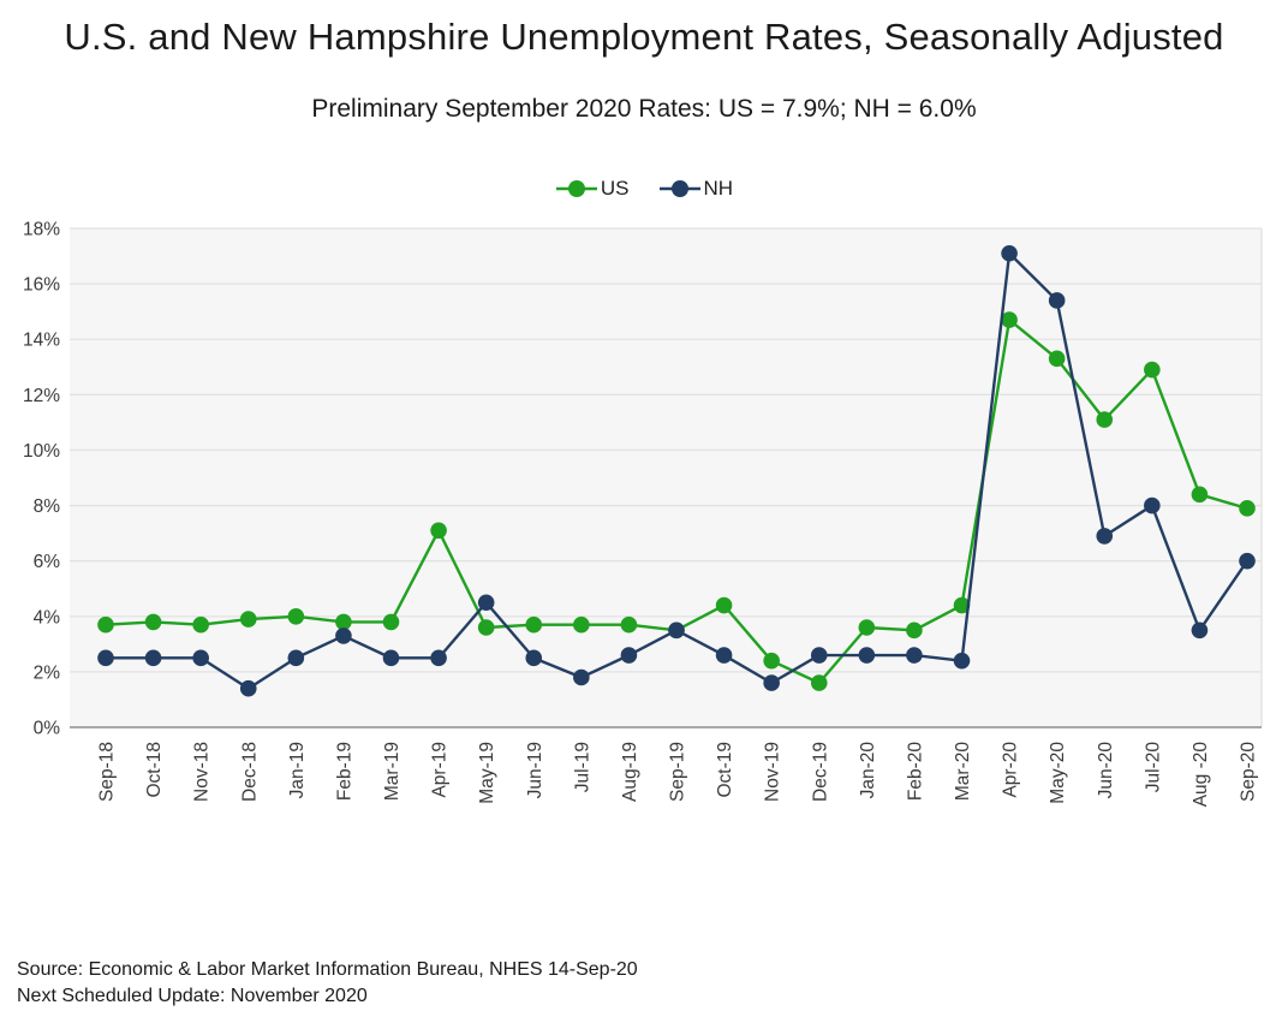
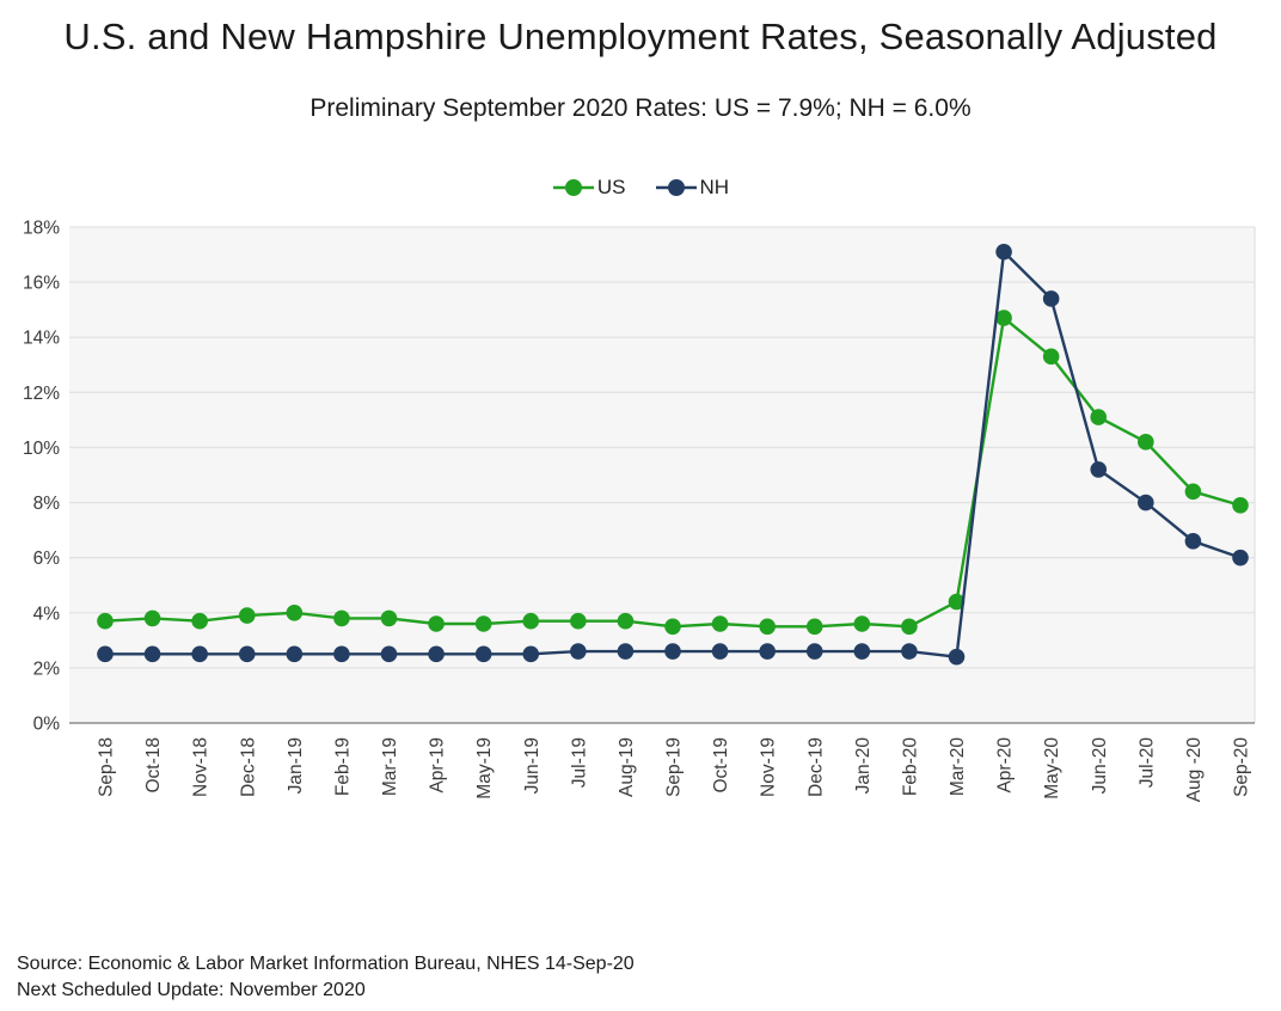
NH/Dec-18: 1.4% -> 2.5%
NH/Feb-19: 3.3% -> 2.5%
US/Apr-19: 7.1% -> 3.6%
NH/May-19: 4.5% -> 2.5%
NH/Jul-19: 1.8% -> 2.6%
NH/Sep-19: 3.5% -> 2.6%
US/Oct-19: 4.4% -> 3.6%
US/Nov-19: 2.4% -> 3.5%
NH/Nov-19: 1.6% -> 2.6%
US/Dec-19: 1.6% -> 3.5%
NH/Jun-20: 6.9% -> 9.2%
US/Jul-20: 12.9% -> 10.2%
NH/Aug -20: 3.5% -> 6.6%
